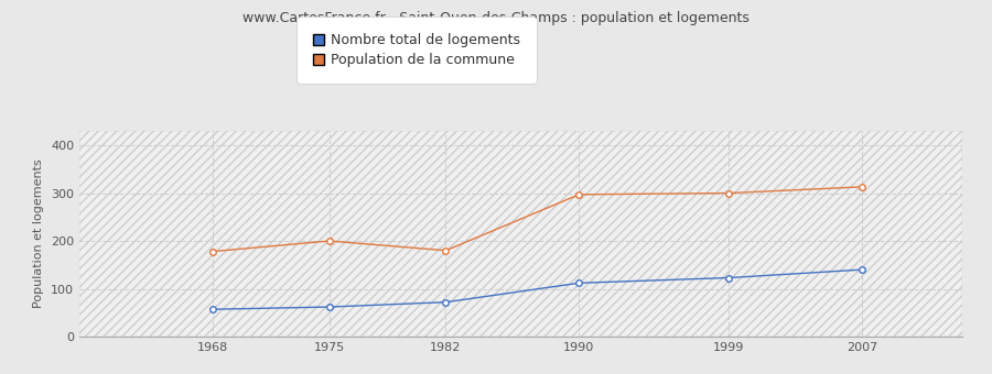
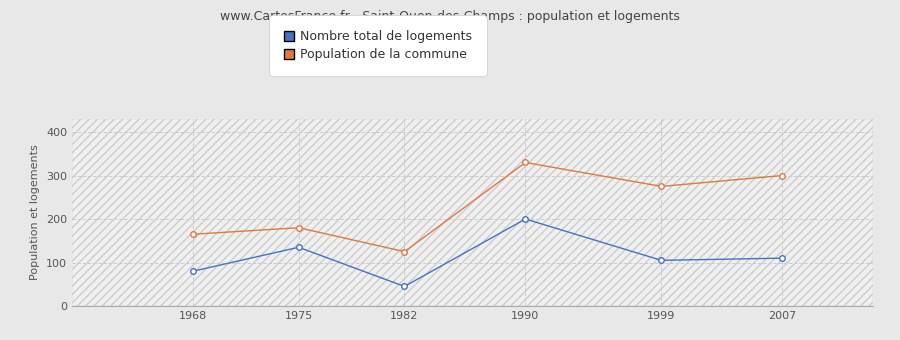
Nombre total de logements/1968: 57 -> 80
Population de la commune/1968: 178 -> 165
Nombre total de logements/1975: 62 -> 135
Population de la commune/1975: 200 -> 180
Nombre total de logements/1982: 72 -> 45
Population de la commune/1982: 180 -> 125
Nombre total de logements/1990: 112 -> 200
Population de la commune/1990: 297 -> 330
Nombre total de logements/1999: 123 -> 105
Population de la commune/1999: 300 -> 275
Nombre total de logements/2007: 140 -> 110
Population de la commune/2007: 313 -> 300
